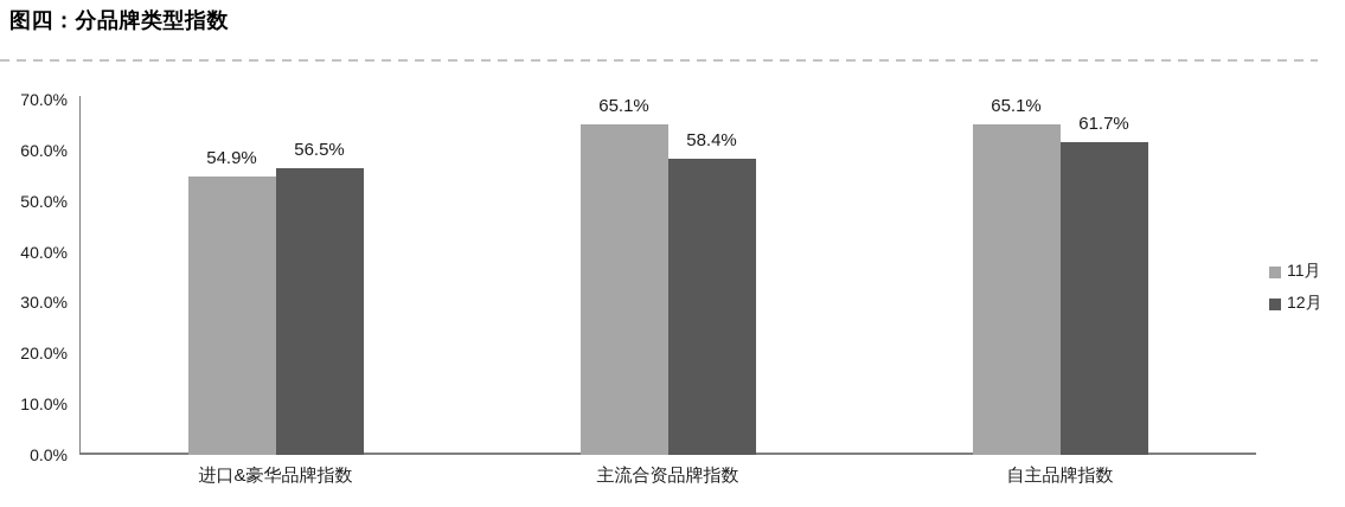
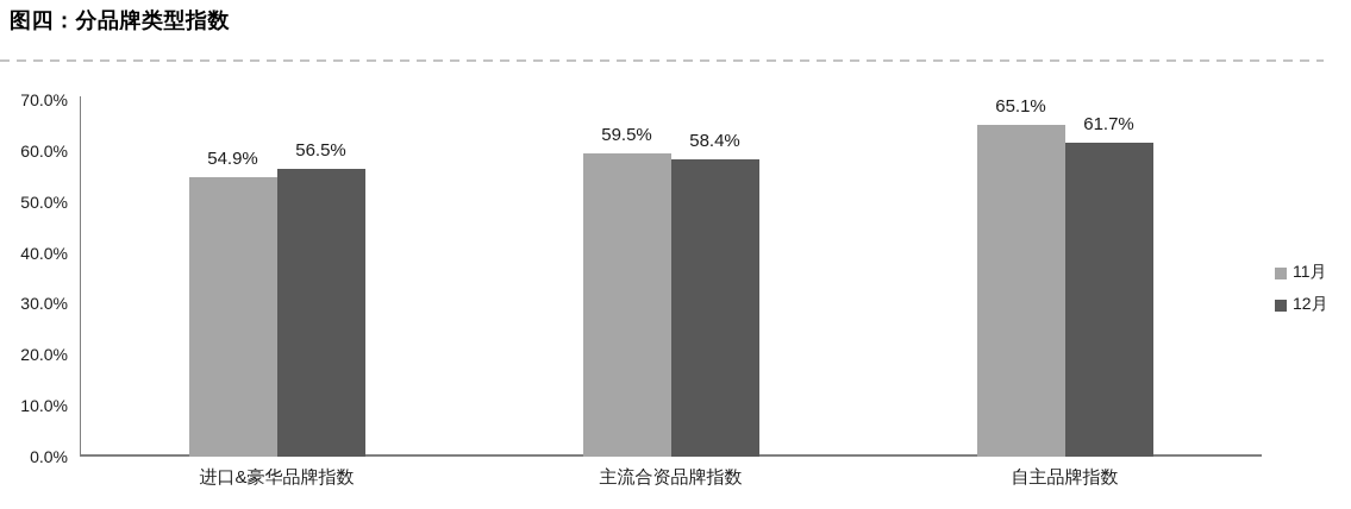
11月/主流合资品牌指数: 65.1% -> 59.5%
